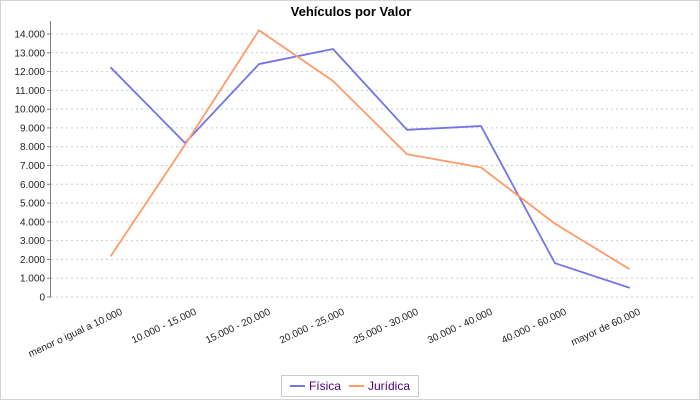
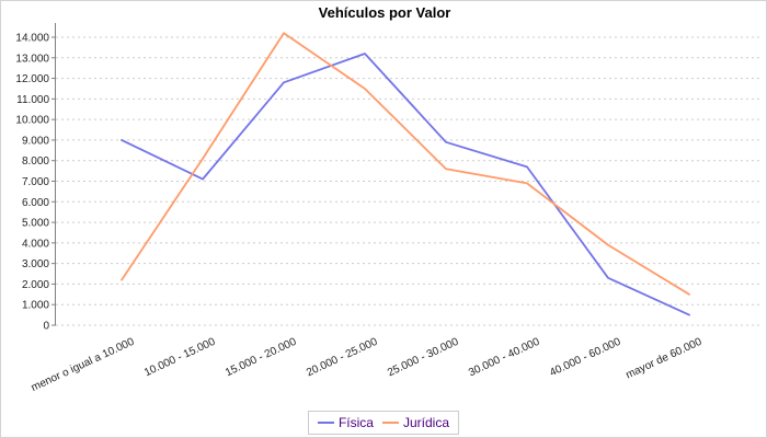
Física/menor o igual a 10.000: 12200 -> 9000
Física/10.000 - 15.000: 8200 -> 7100
Física/15.000 - 20.000: 12400 -> 11800
Física/30.000 - 40.000: 9100 -> 7700
Física/40.000 - 60.000: 1800 -> 2300
